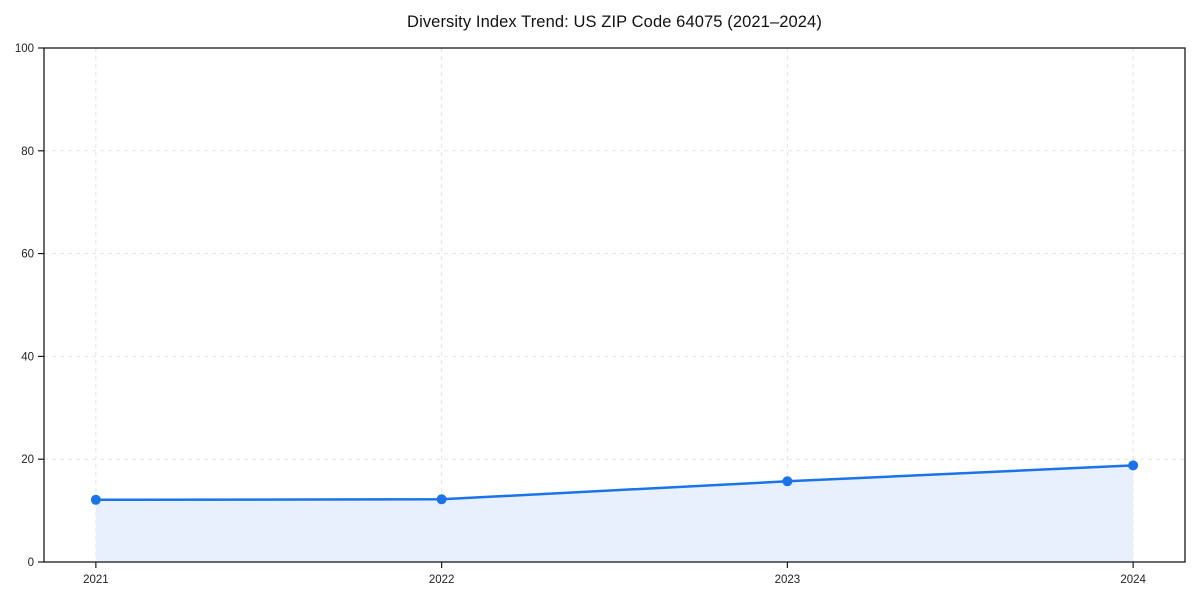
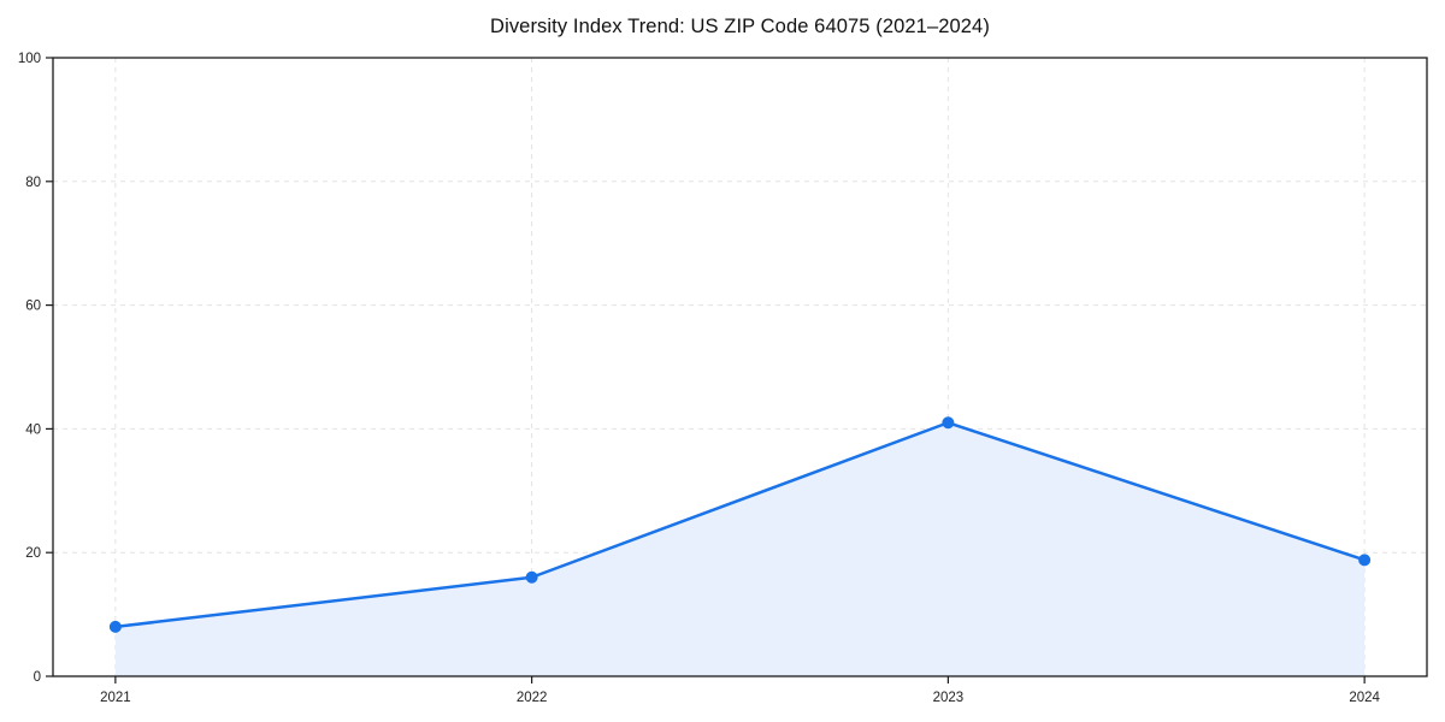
2021: 12 -> 8
2022: 12 -> 16
2023: 16 -> 41
